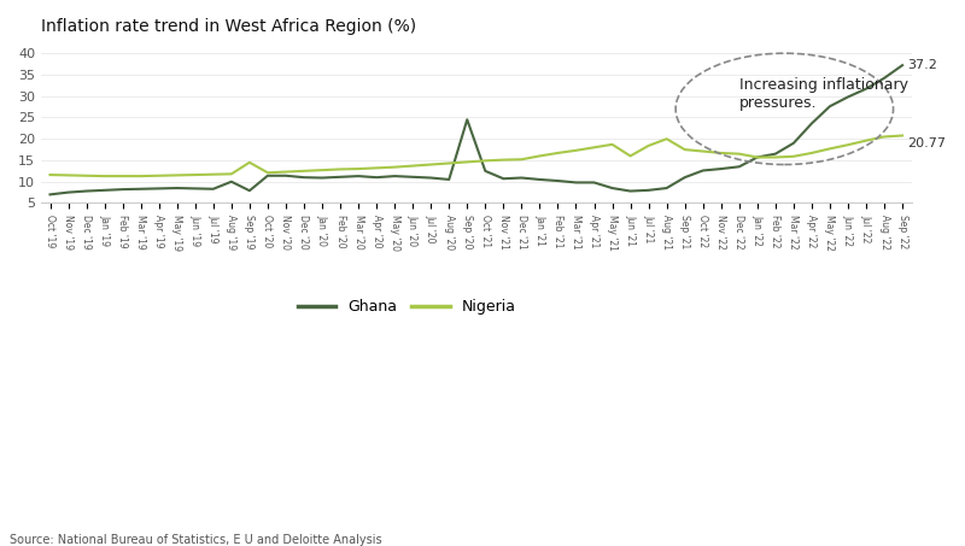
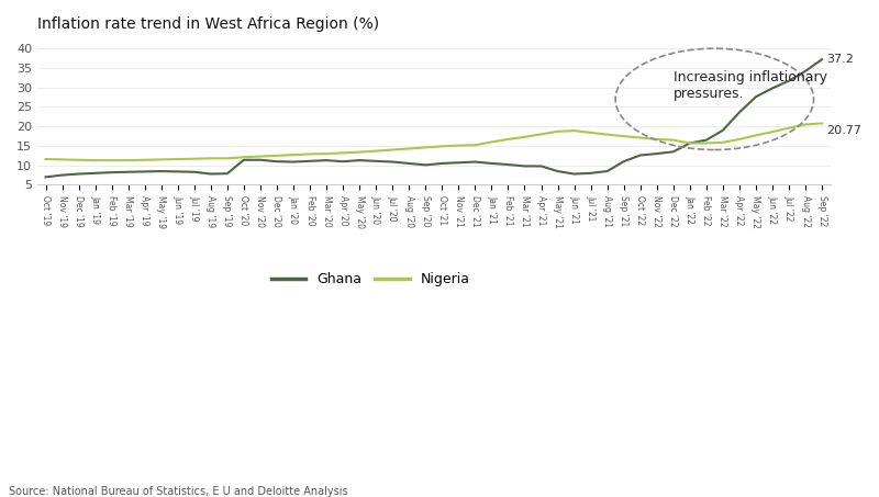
Ghana/Aug '19: 10.0 -> 7.8
Nigeria/Sep '19: 14.5 -> 11.8
Ghana/Sep '20: 24.5 -> 10.1
Ghana/Oct '21: 12.5 -> 10.5
Nigeria/Jun '21: 16.0 -> 18.9
Nigeria/Aug '21: 20.0 -> 17.9
